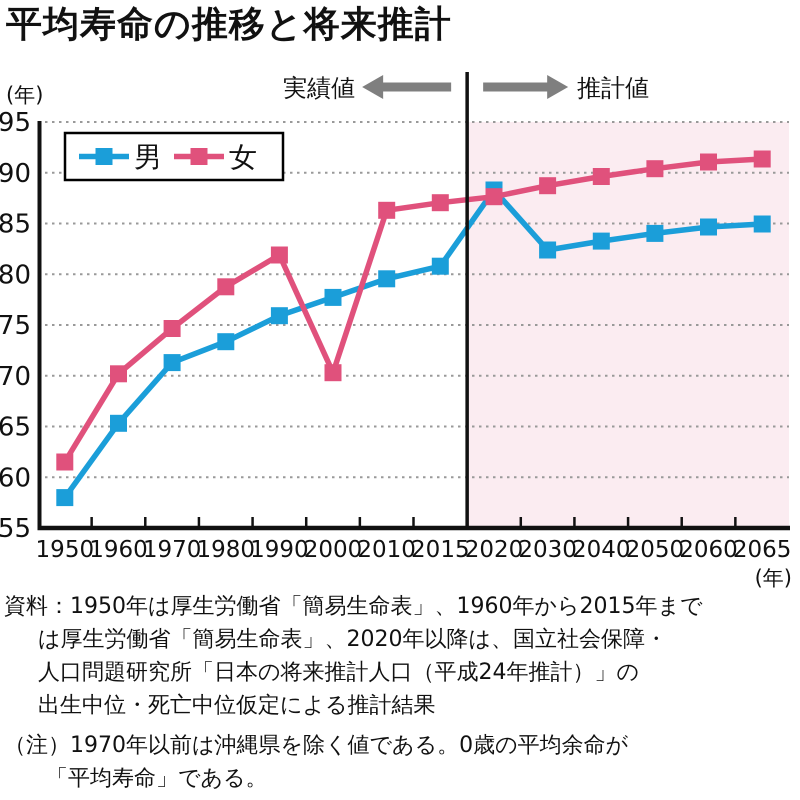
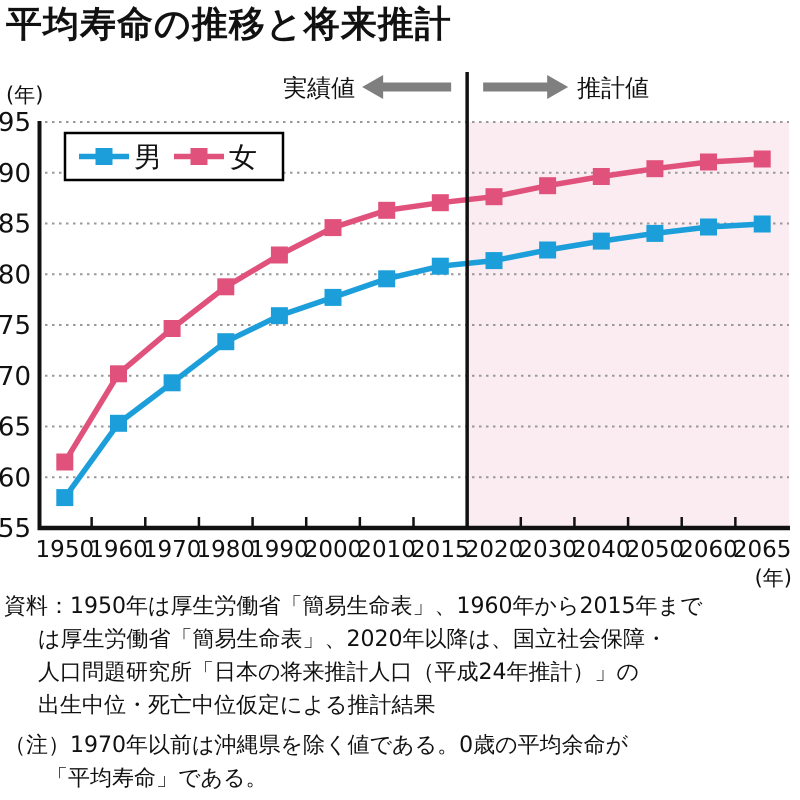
男/1970: 71.3 -> 69.3
女/2000: 70.3 -> 84.6
男/2020: 88.3 -> 81.3
